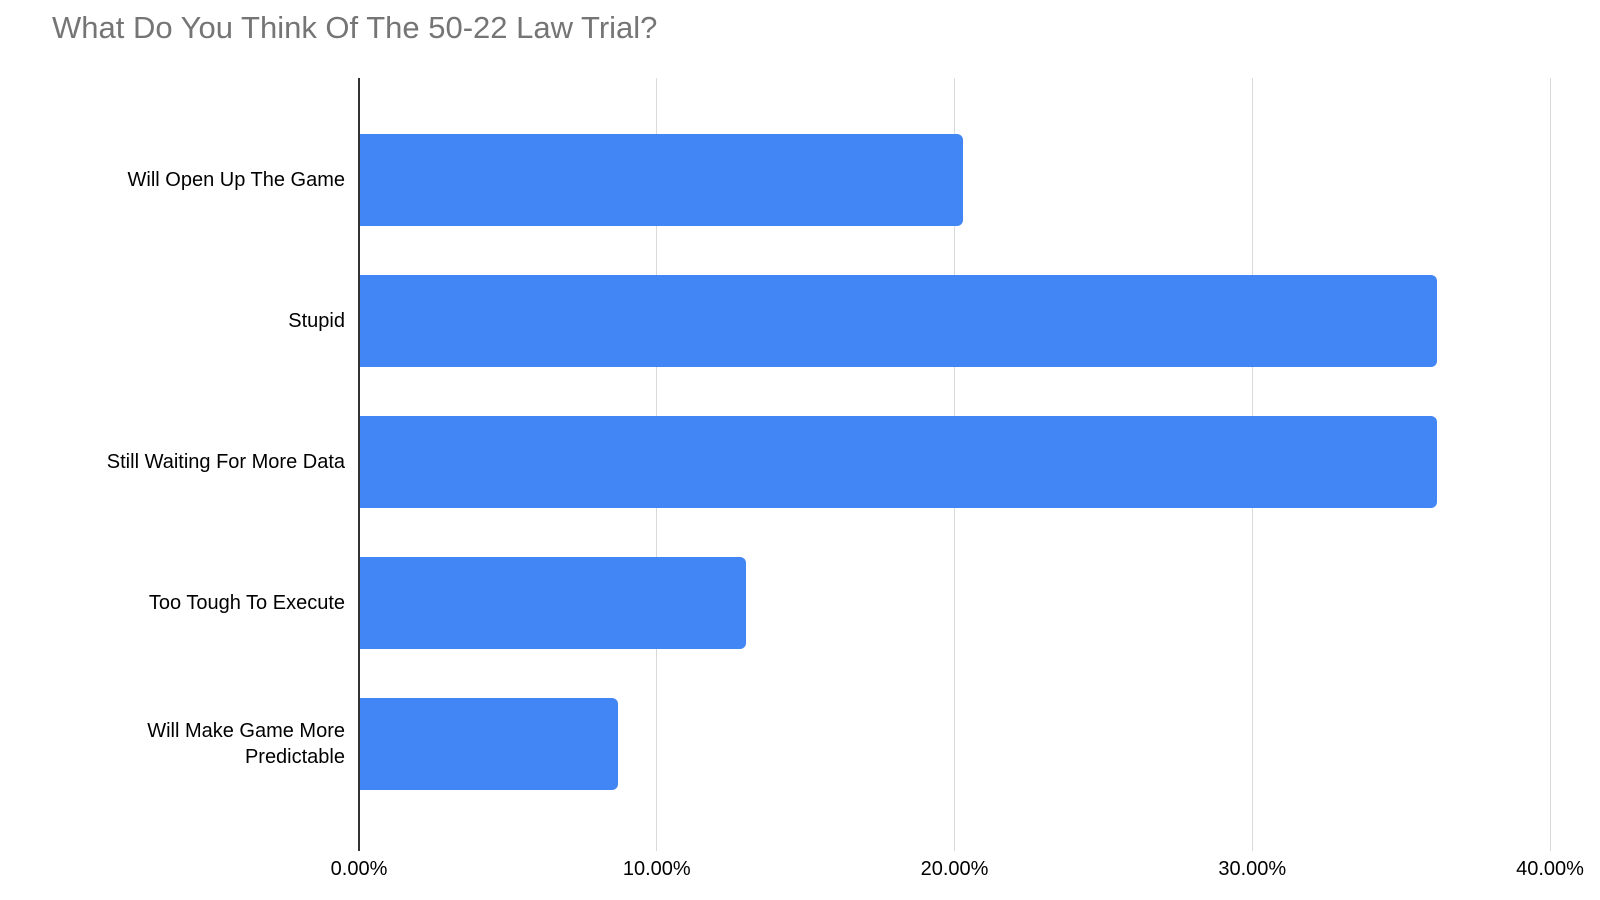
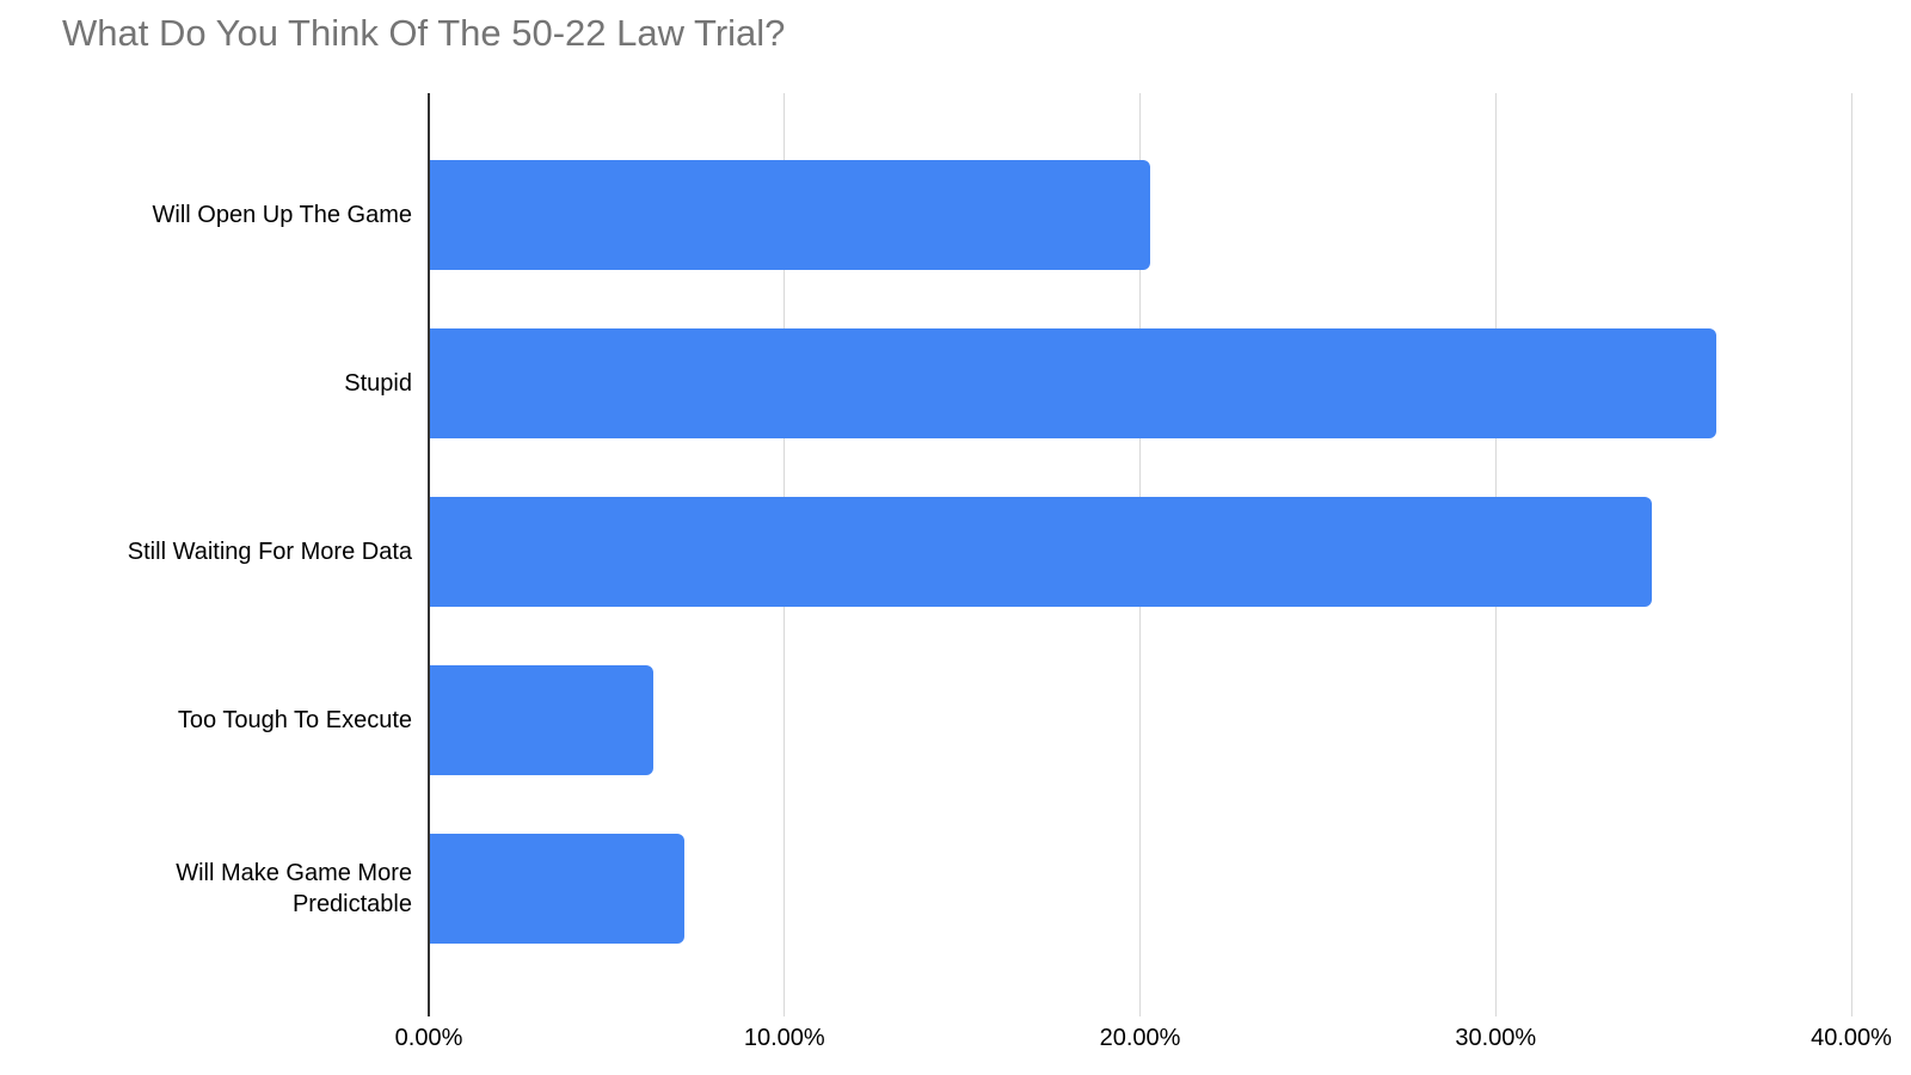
Still Waiting For More Data: 36.2% -> 34.4%
Too Tough To Execute: 13.0% -> 6.3%
Will Make Game More Predictable: 8.7% -> 7.2%
